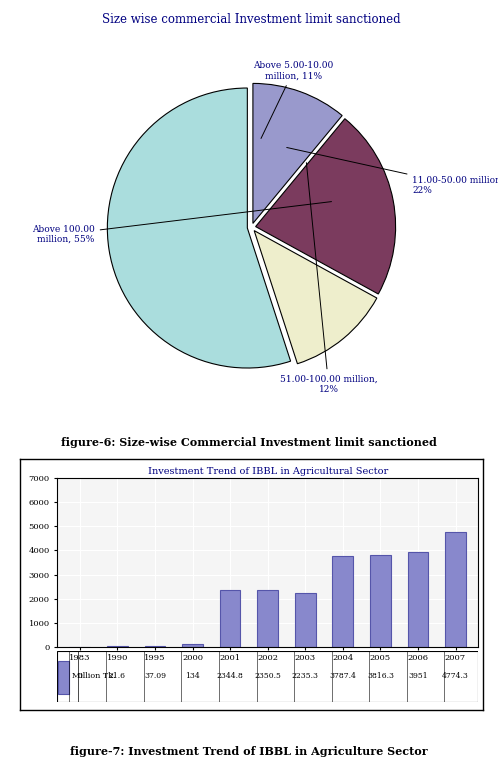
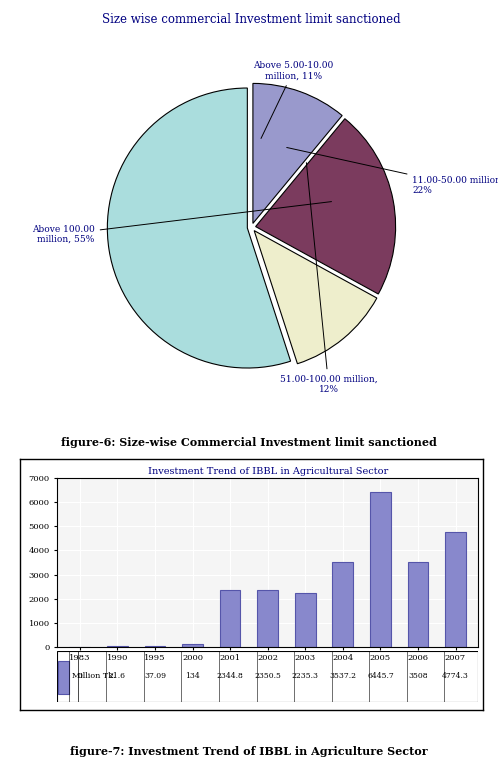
2004: 3787.4 -> 3537.2
2005: 3816.3 -> 6445.7
2006: 3951 -> 3508
